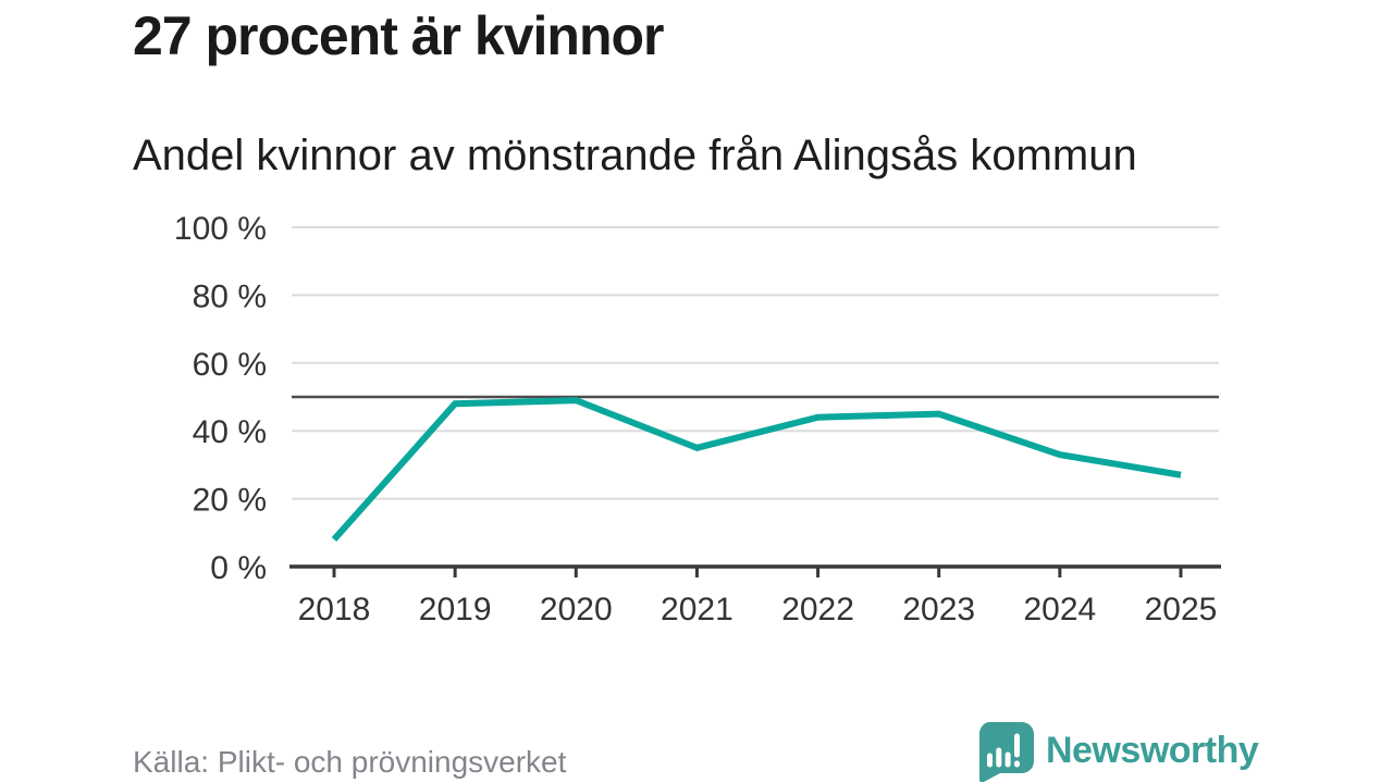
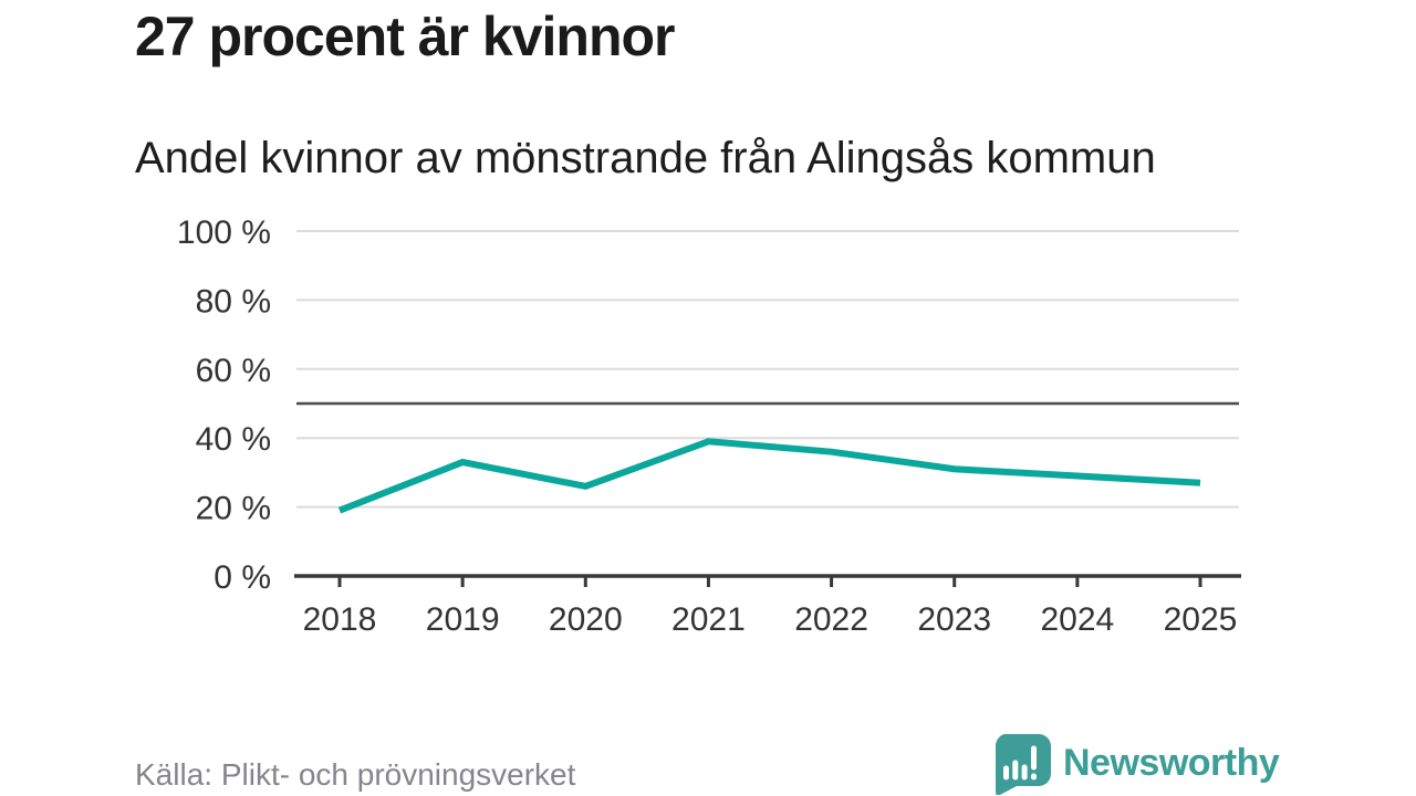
2018: 8% -> 19%
2019: 48% -> 33%
2020: 49% -> 26%
2021: 35% -> 39%
2022: 44% -> 36%
2023: 45% -> 31%
2024: 33% -> 29%
